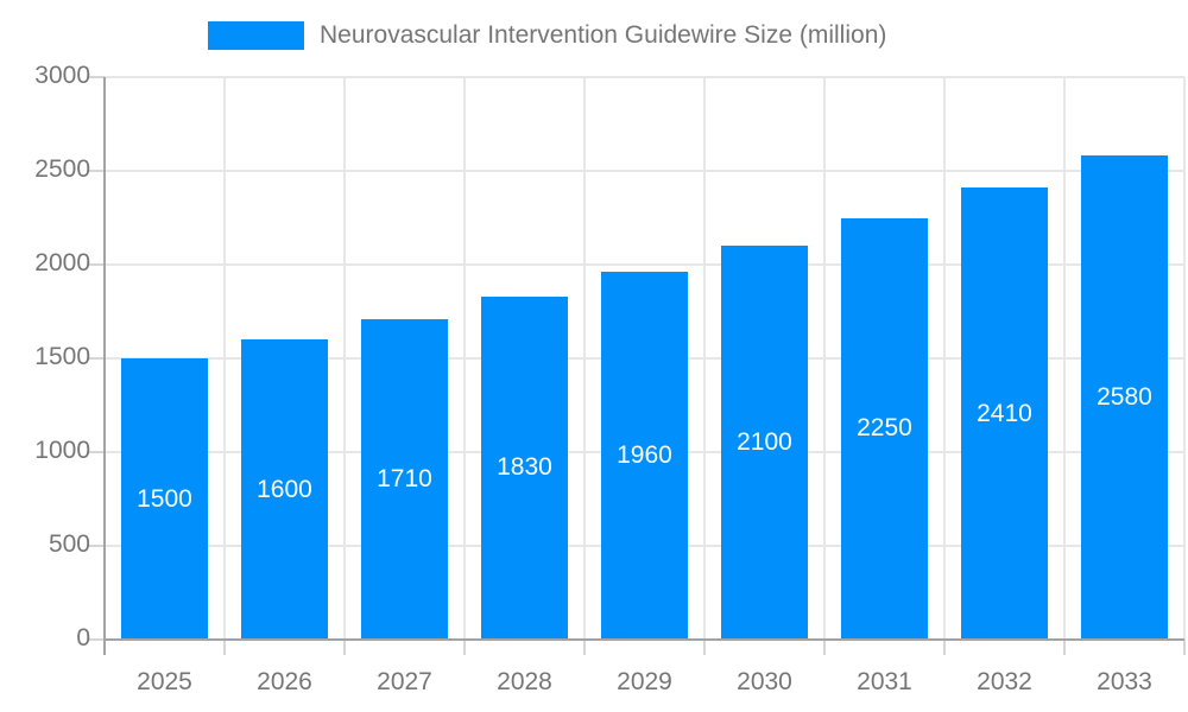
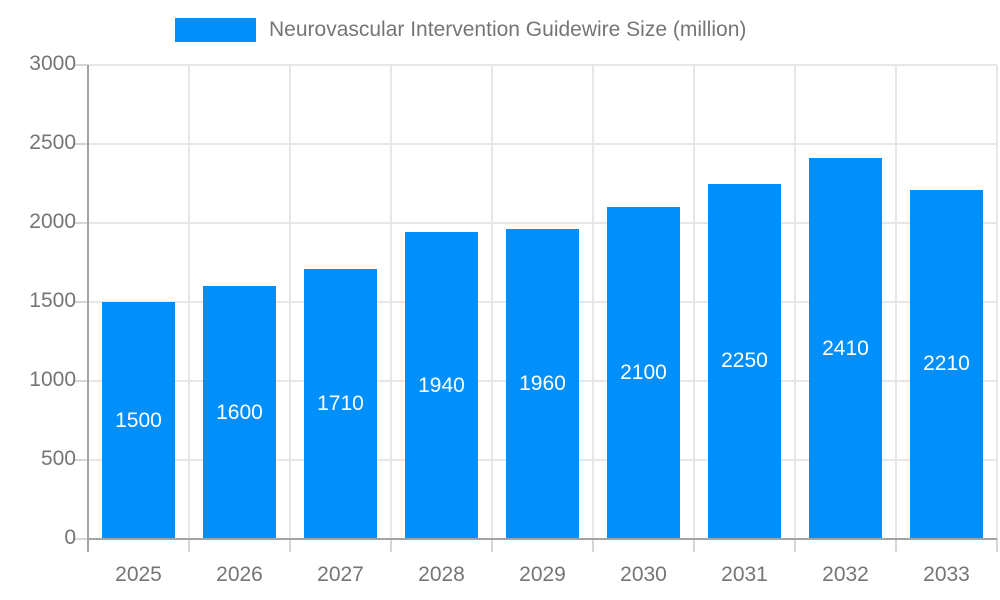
2028: 1830 -> 1940
2033: 2580 -> 2210
